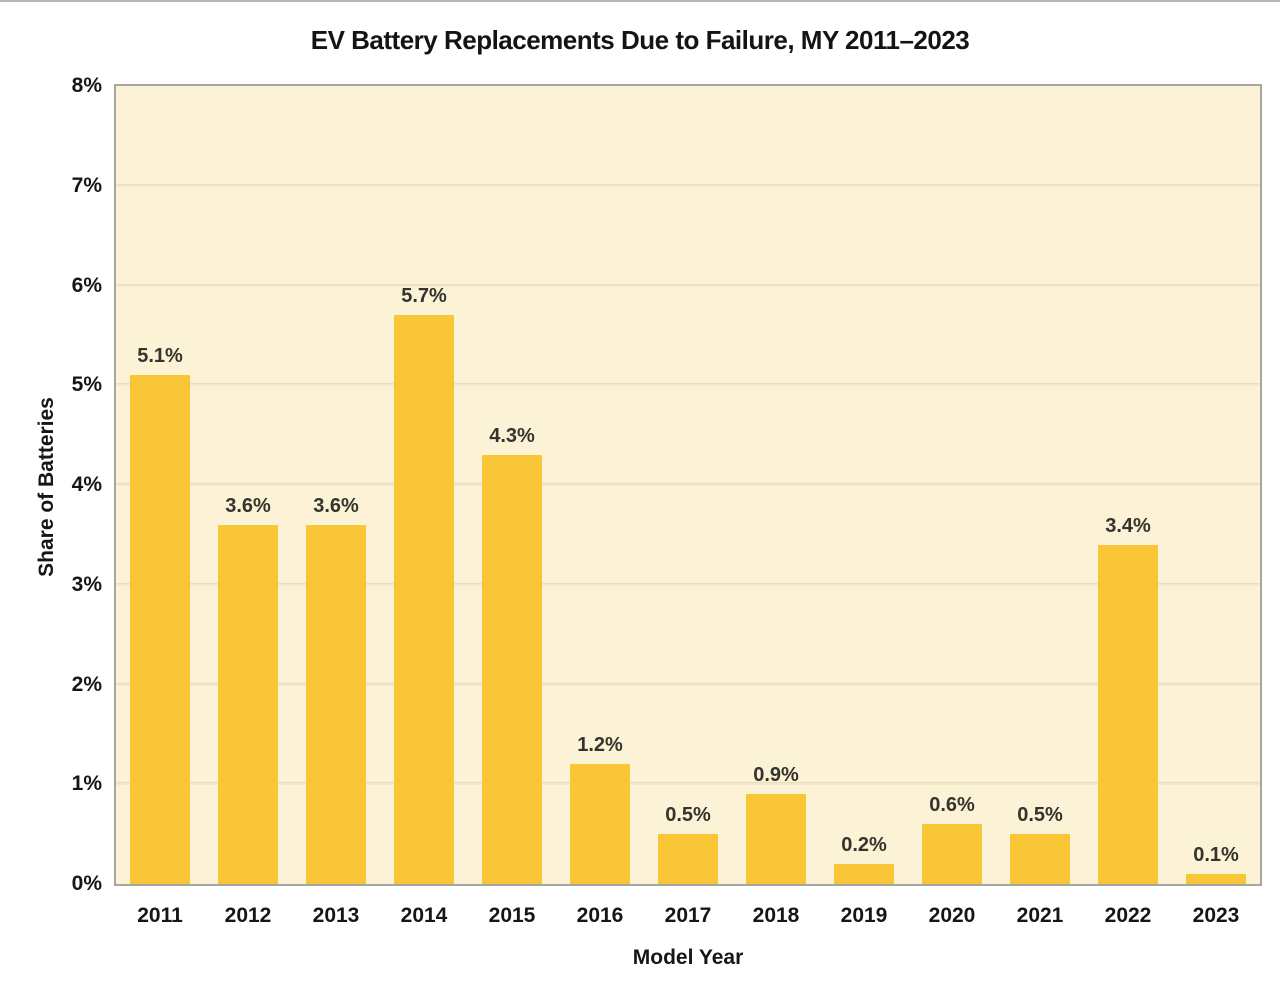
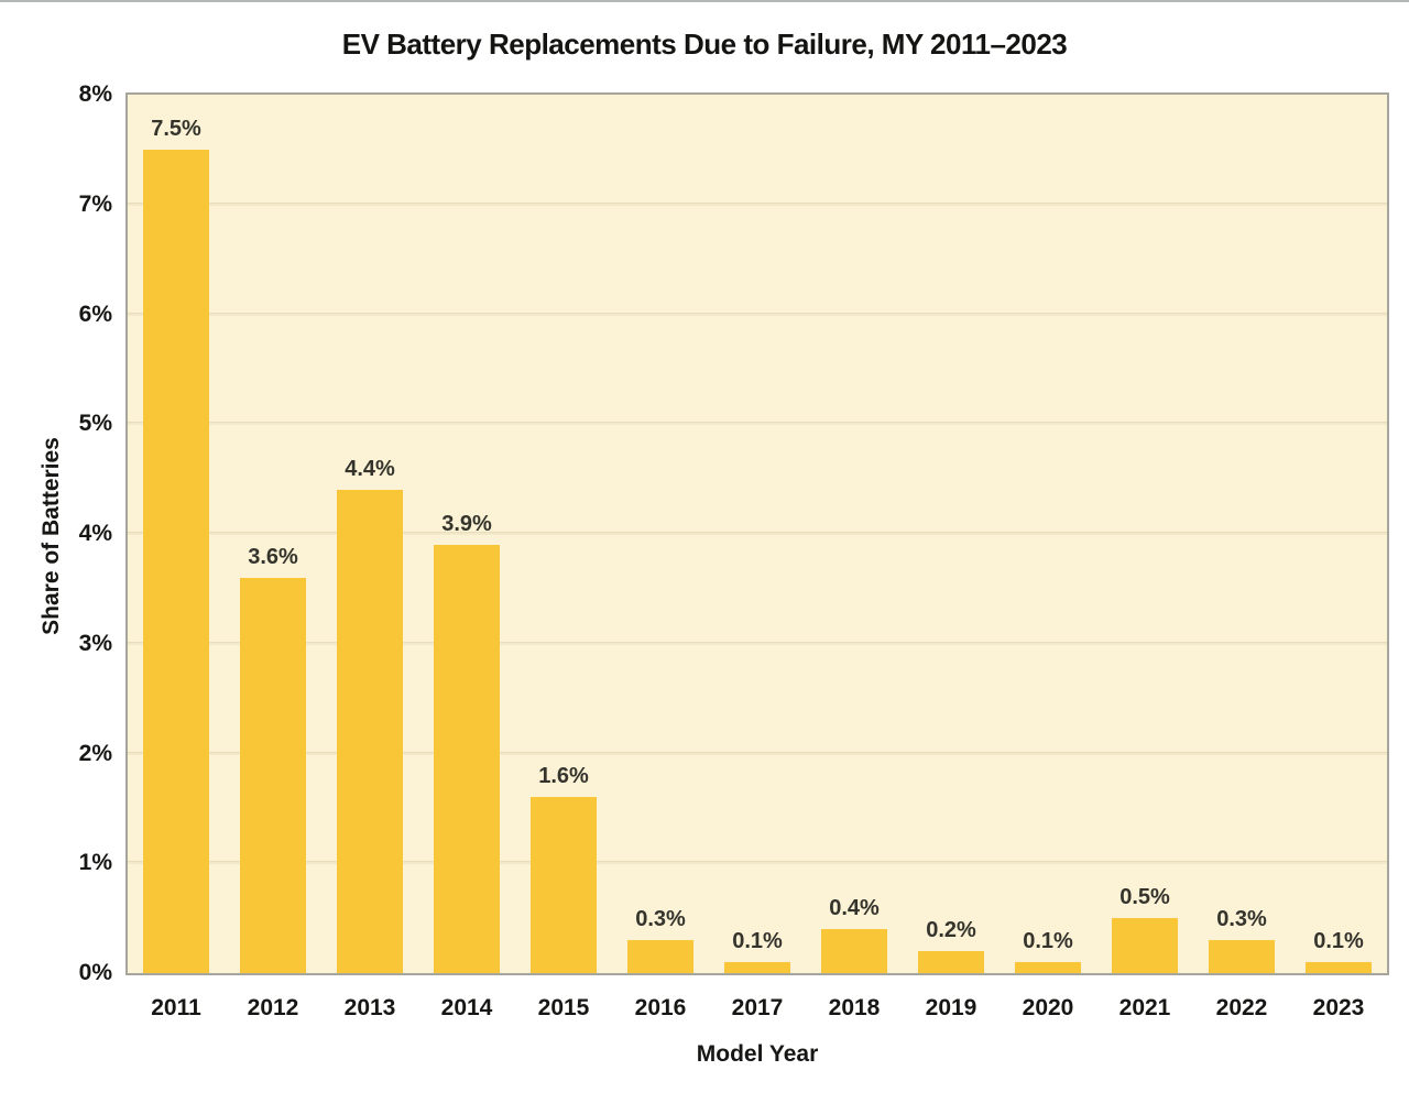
2011: 5.1% -> 7.5%
2013: 3.6% -> 4.4%
2014: 5.7% -> 3.9%
2015: 4.3% -> 1.6%
2016: 1.2% -> 0.3%
2017: 0.5% -> 0.1%
2018: 0.9% -> 0.4%
2020: 0.6% -> 0.1%
2022: 3.4% -> 0.3%
